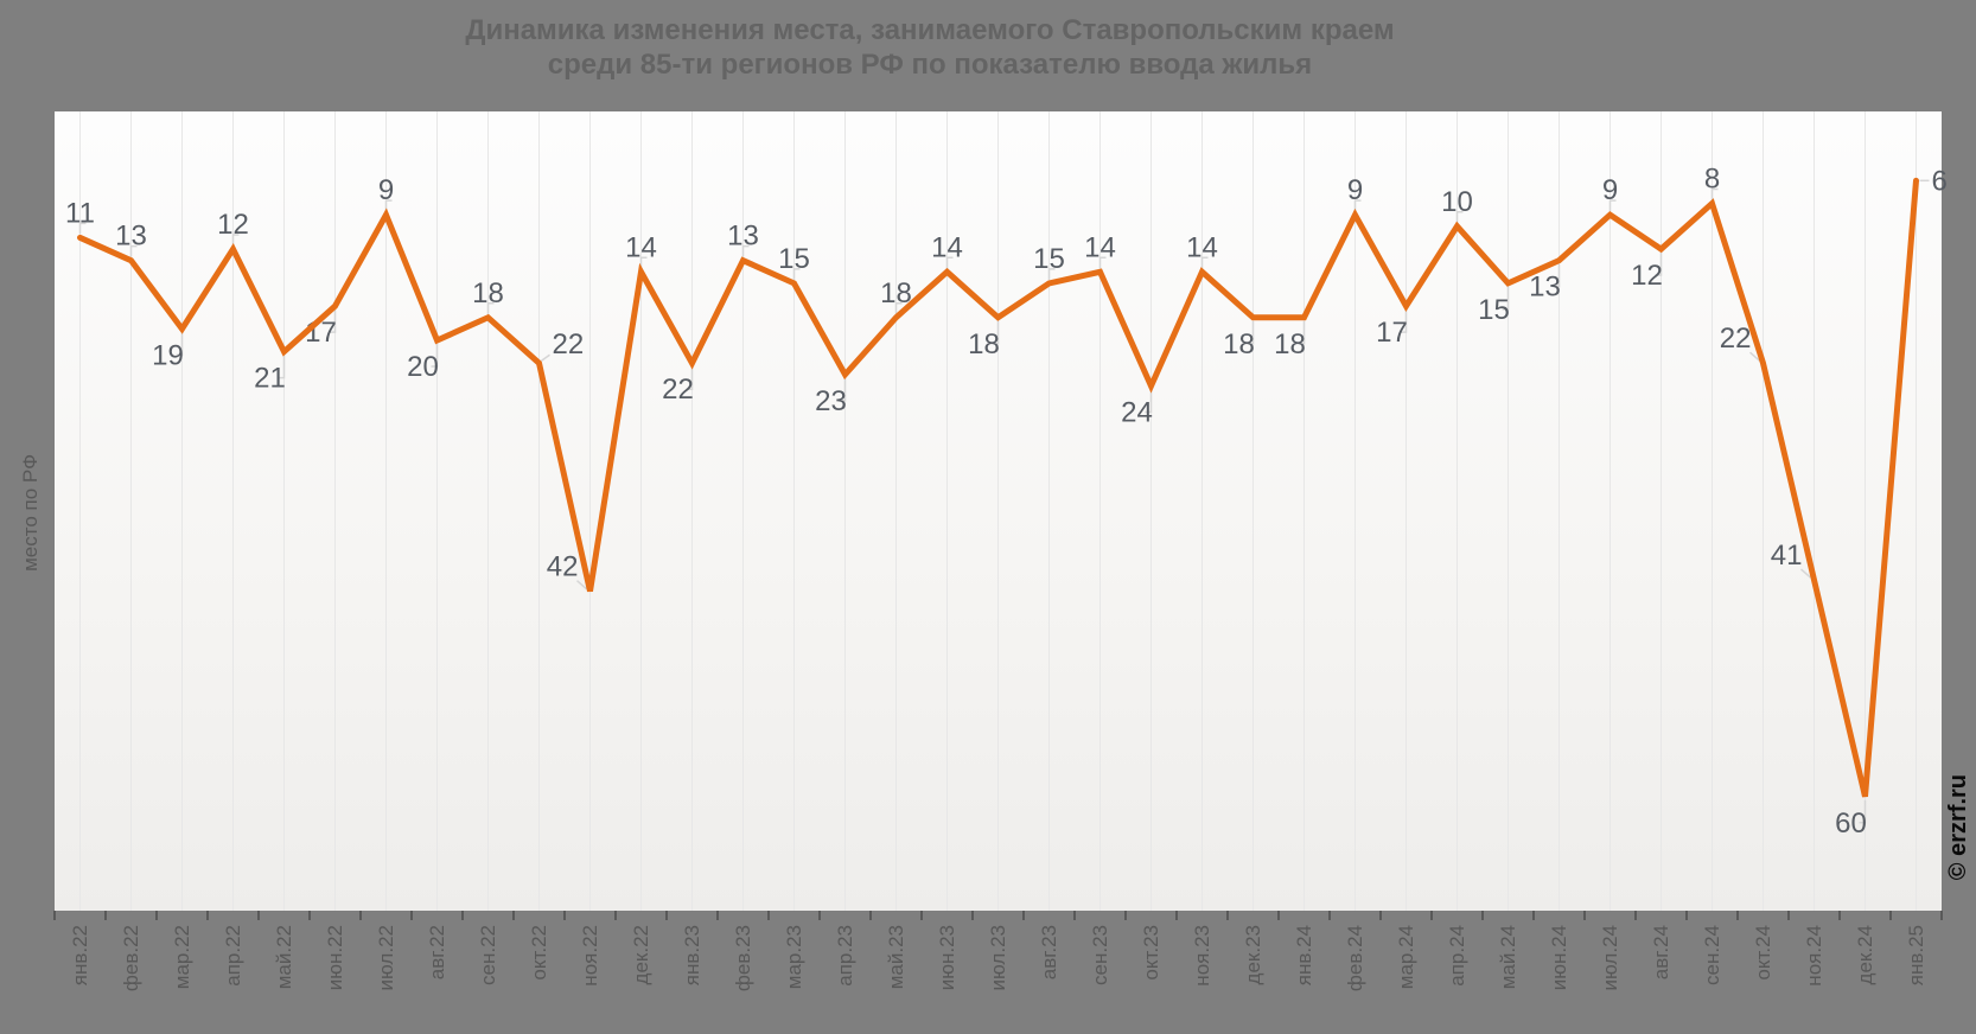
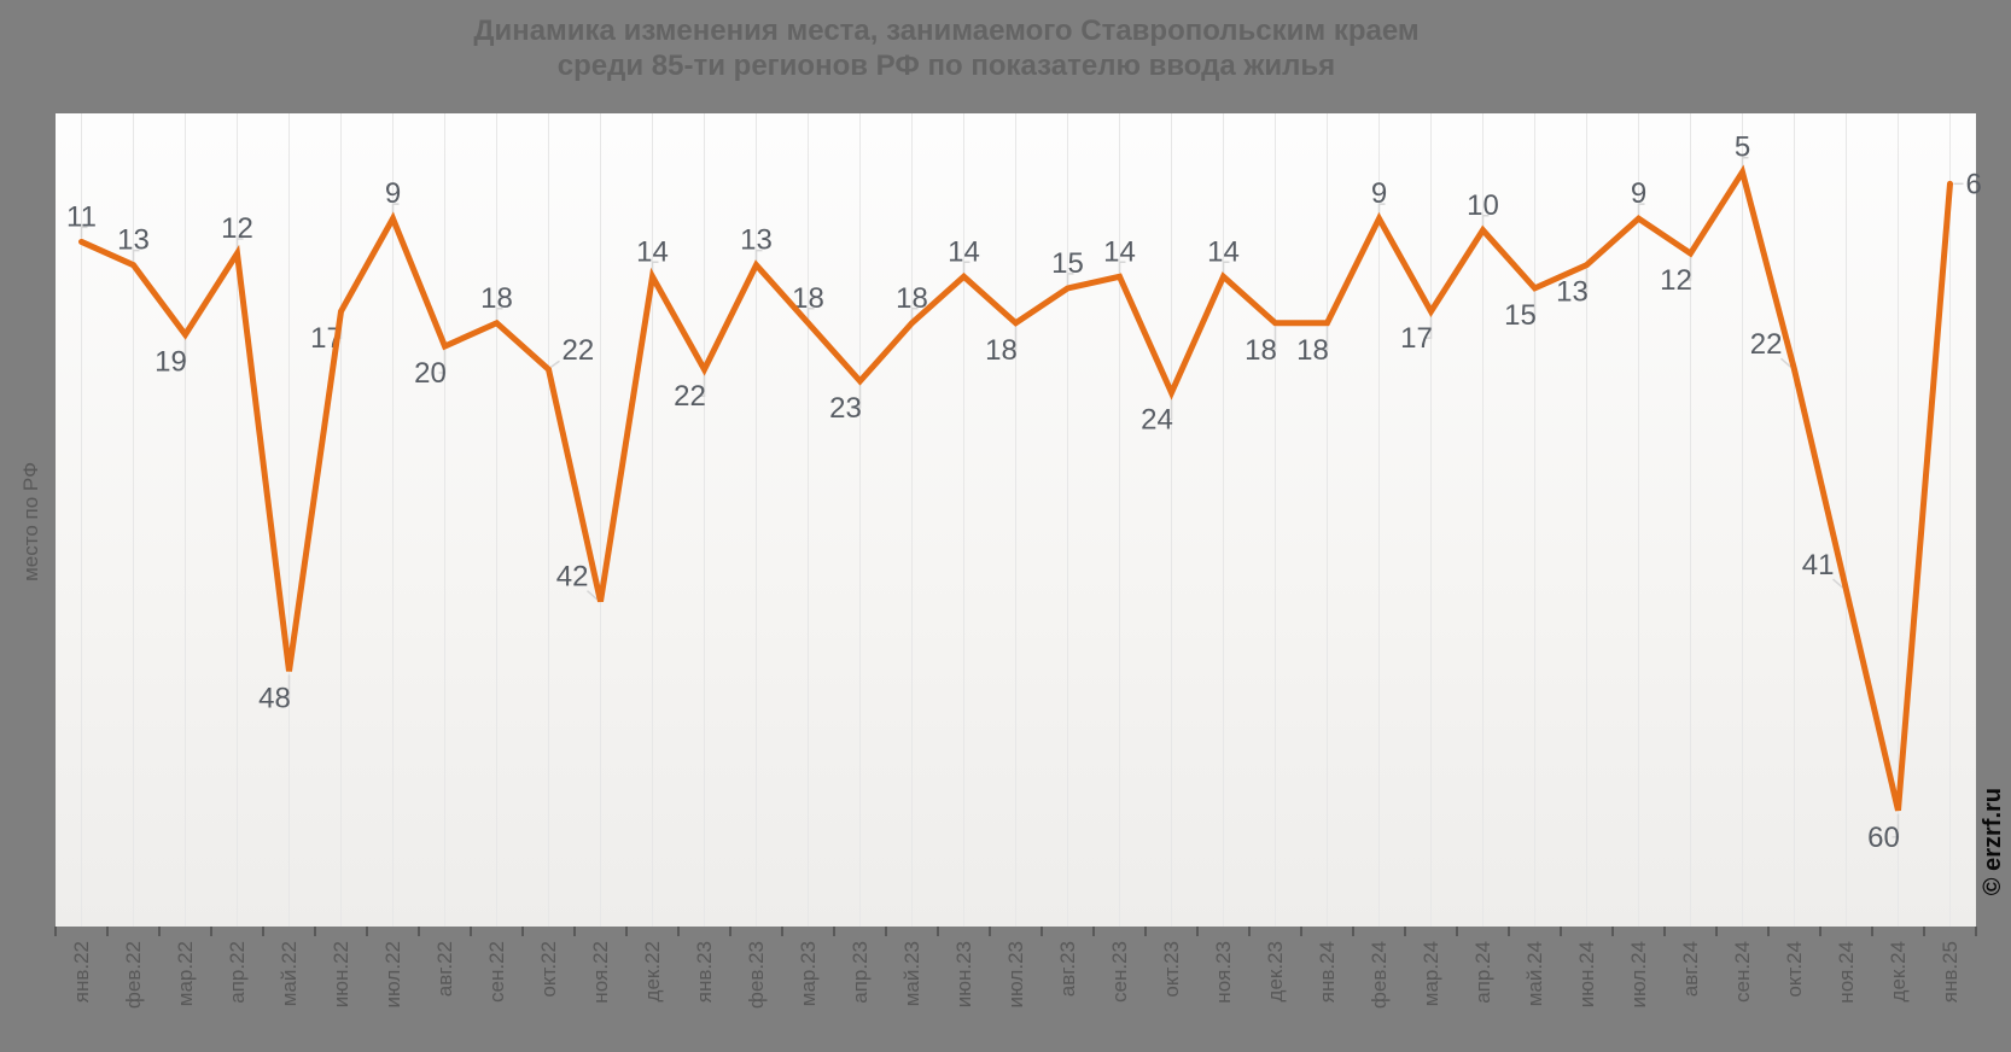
май.22: 21 -> 48
мар.23: 15 -> 18
сен.24: 8 -> 5
